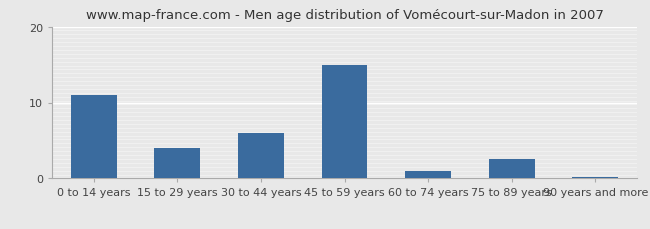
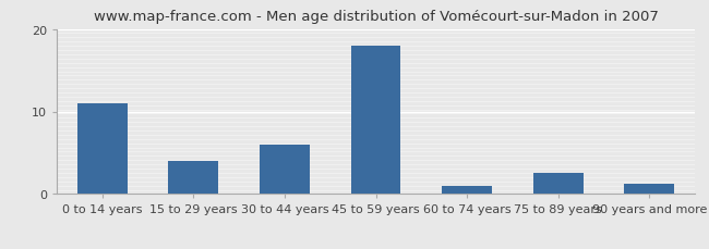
45 to 59 years: 15.0 -> 18.0
90 years and more: 0.2 -> 1.2
